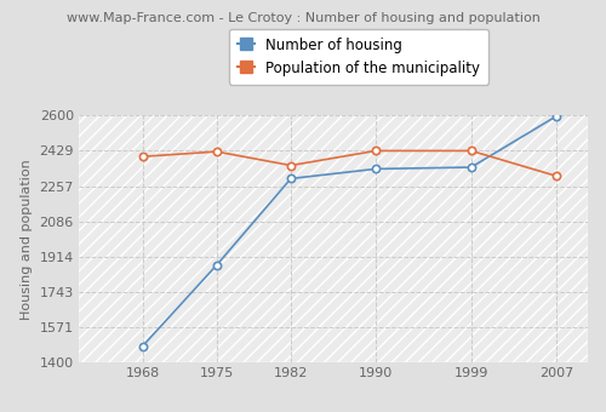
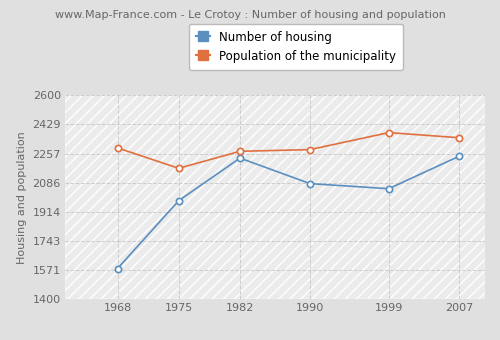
Number of housing/1968: 1480 -> 1580
Population of the municipality/1968: 2400 -> 2290
Number of housing/1975: 1870 -> 1980
Population of the municipality/1975: 2420 -> 2170
Number of housing/1982: 2290 -> 2230
Population of the municipality/1982: 2360 -> 2270
Number of housing/1990: 2340 -> 2080
Population of the municipality/1990: 2430 -> 2280
Number of housing/1999: 2350 -> 2050
Population of the municipality/1999: 2430 -> 2380
Number of housing/2007: 2600 -> 2240
Population of the municipality/2007: 2310 -> 2350
